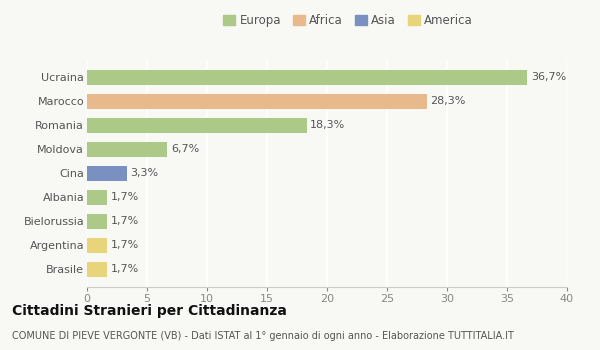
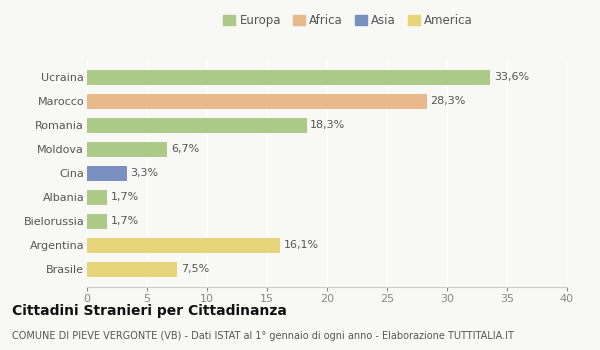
Ucraina: 36,7% -> 33,6%
Argentina: 1,7% -> 16,1%
Brasile: 1,7% -> 7,5%
